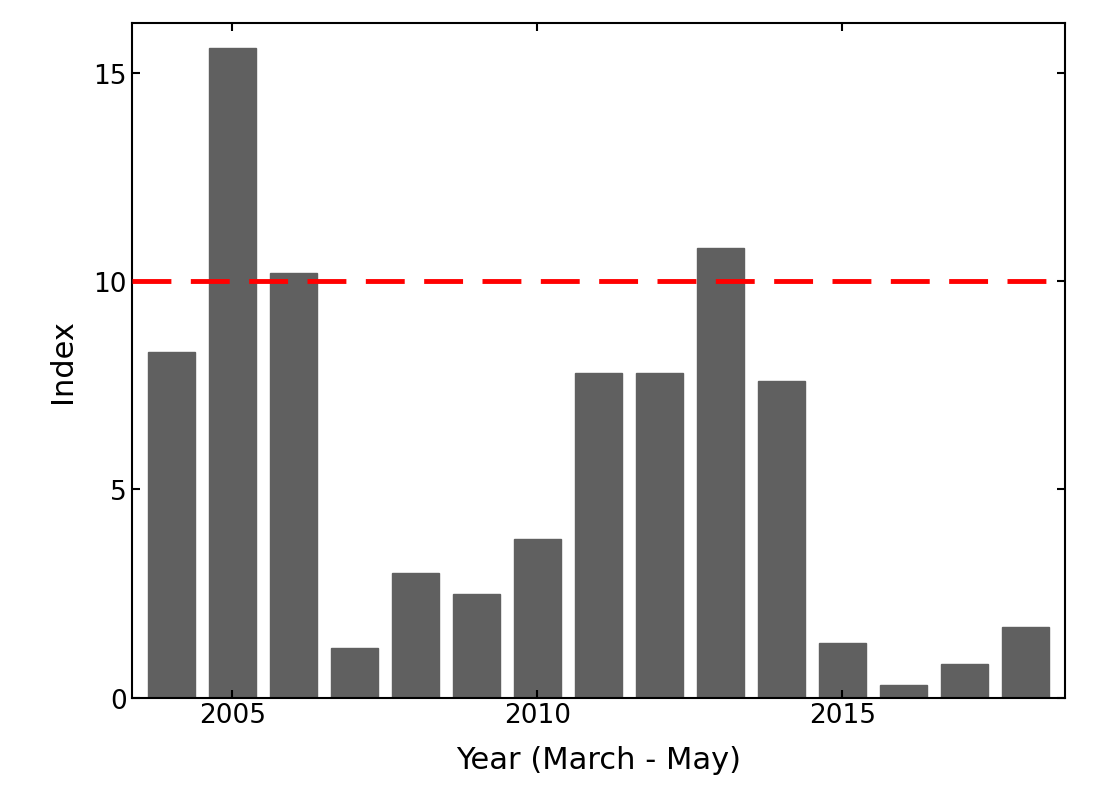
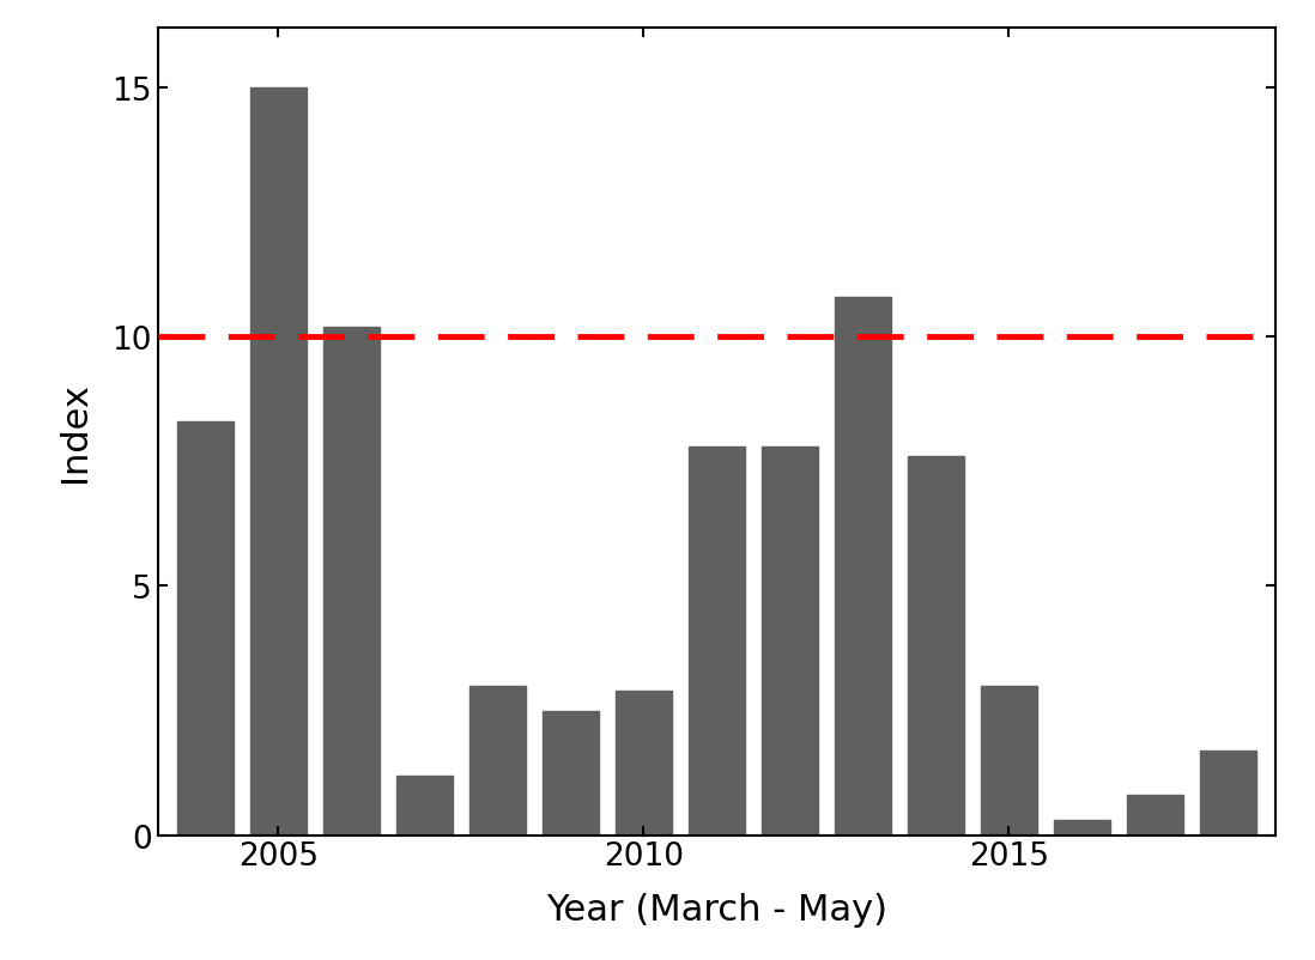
2005: 15.6 -> 15.0
2010: 3.8 -> 2.9
2015: 1.3 -> 3.0
